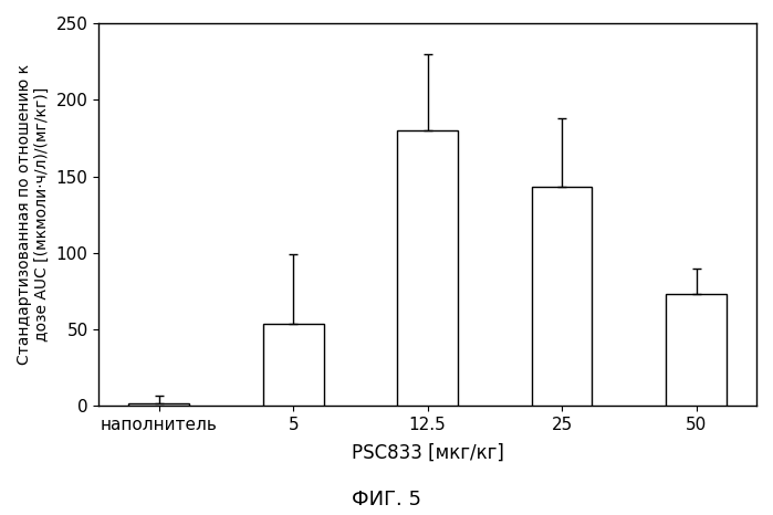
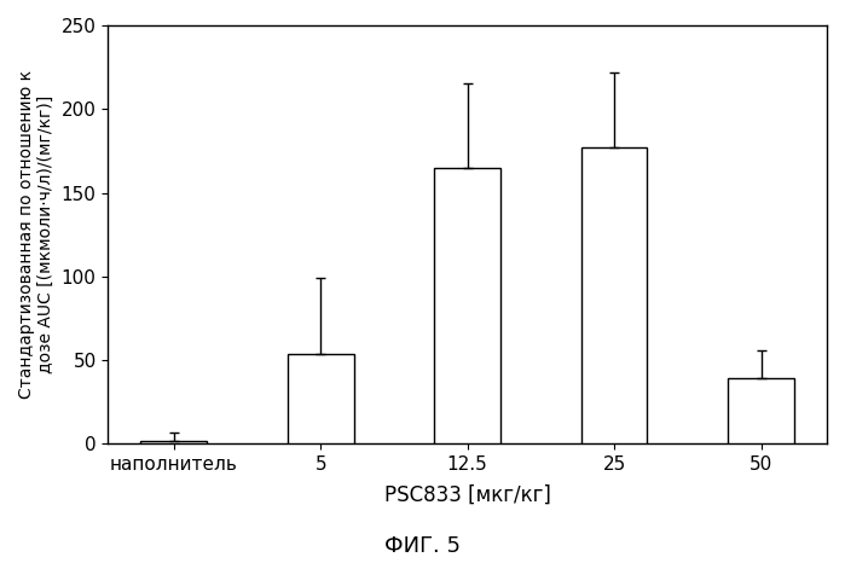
12.5: 180 -> 165
25: 143 -> 177
50: 73 -> 39
